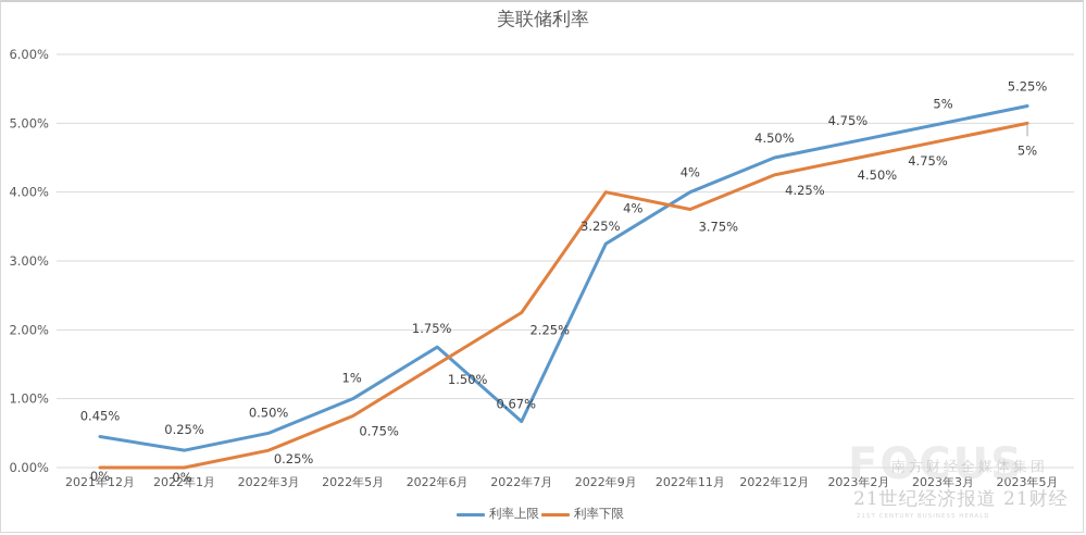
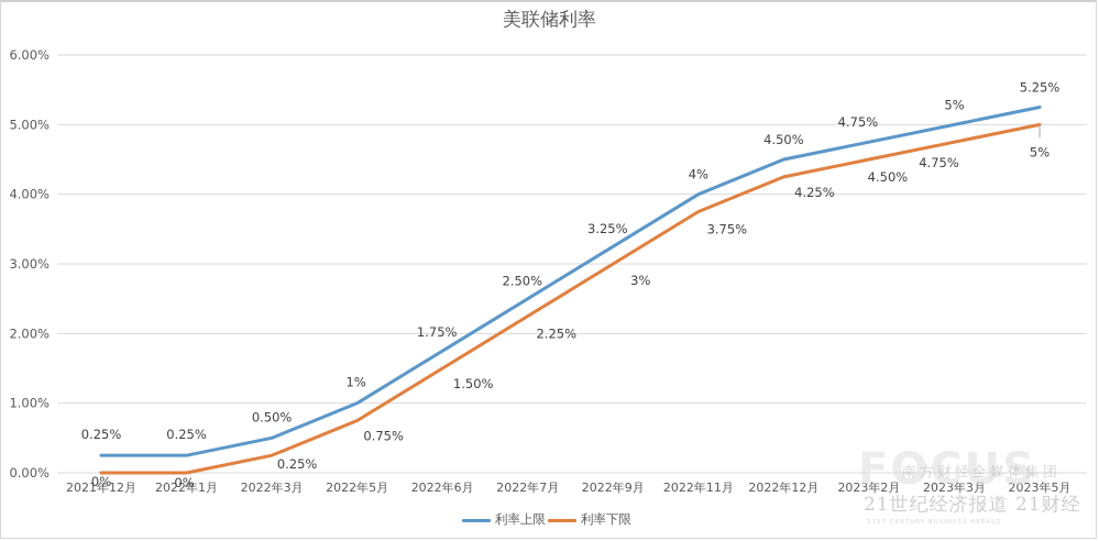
利率上限/2021年12月: 0.45% -> 0.25%
利率上限/2022年7月: 0.67% -> 2.50%
利率下限/2022年9月: 4% -> 3%
